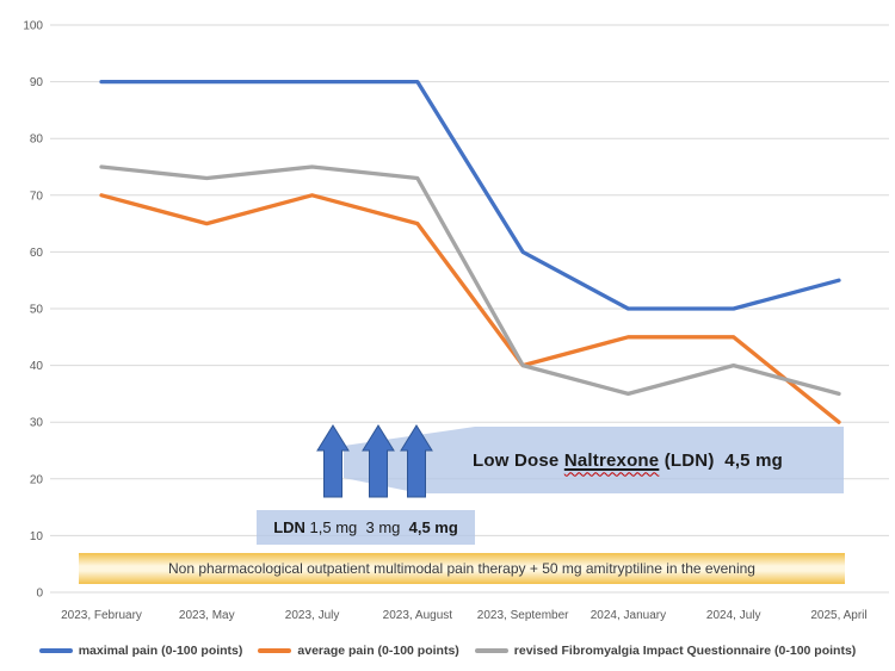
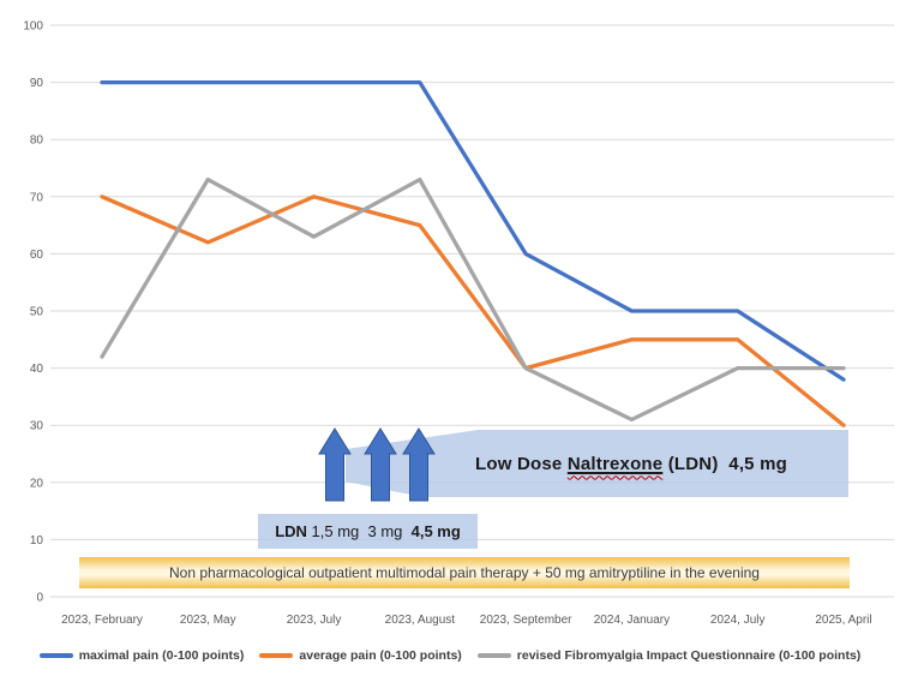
revised Fibromyalgia Impact Questionnaire (0-100 points)/2023, February: 75 -> 42
average pain (0-100 points)/2023, May: 65 -> 62
revised Fibromyalgia Impact Questionnaire (0-100 points)/2023, July: 75 -> 63
revised Fibromyalgia Impact Questionnaire (0-100 points)/2024, January: 35 -> 31
maximal pain (0-100 points)/2025, April: 55 -> 38
revised Fibromyalgia Impact Questionnaire (0-100 points)/2025, April: 35 -> 40
